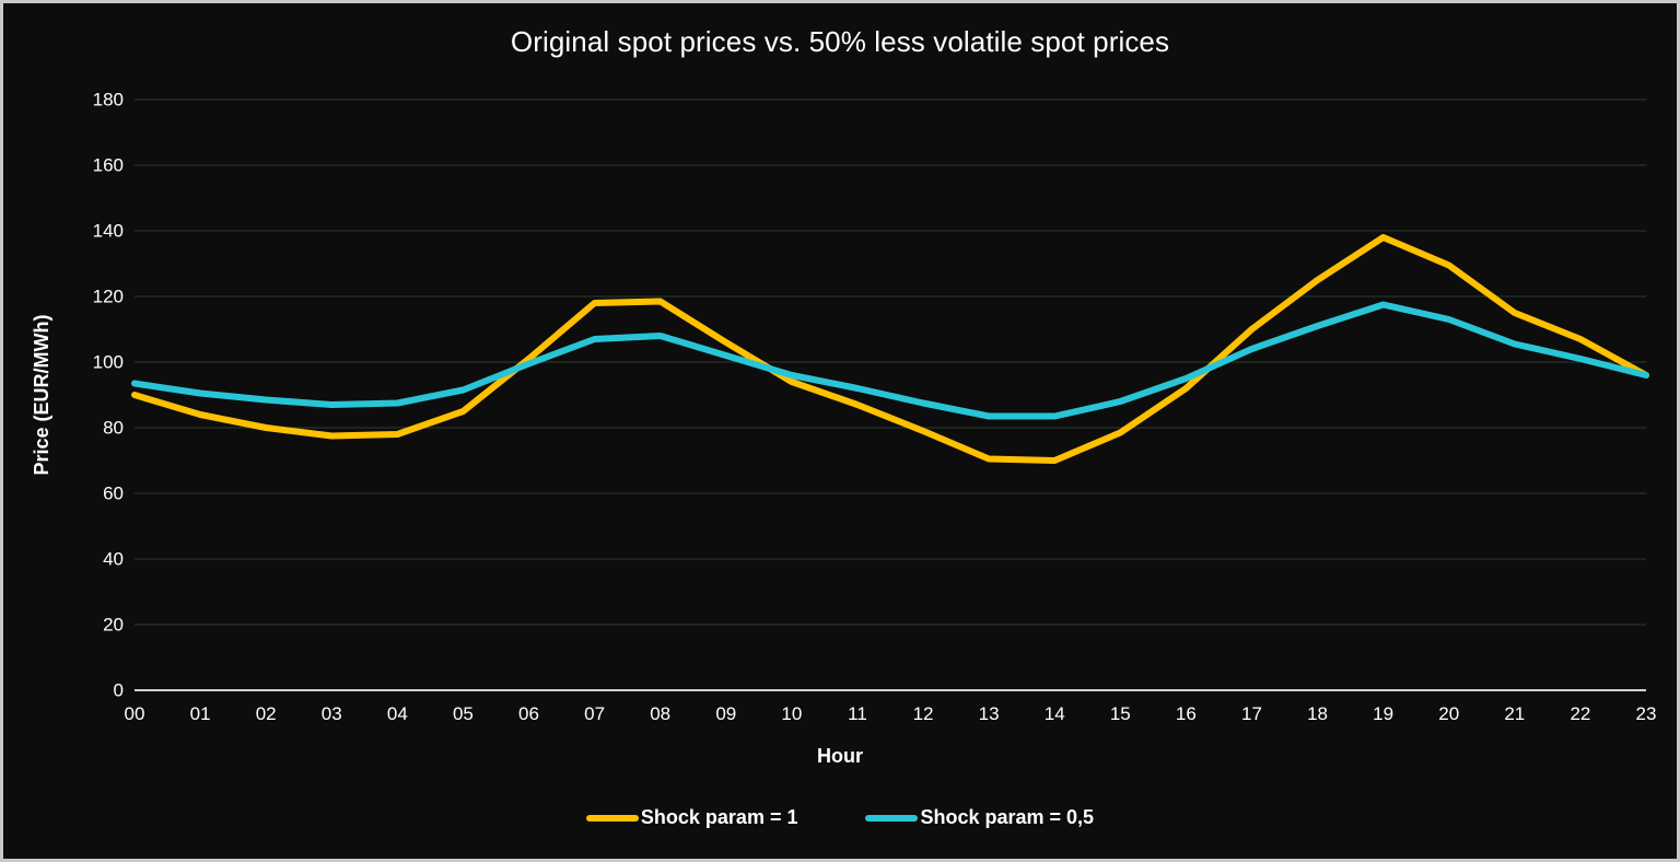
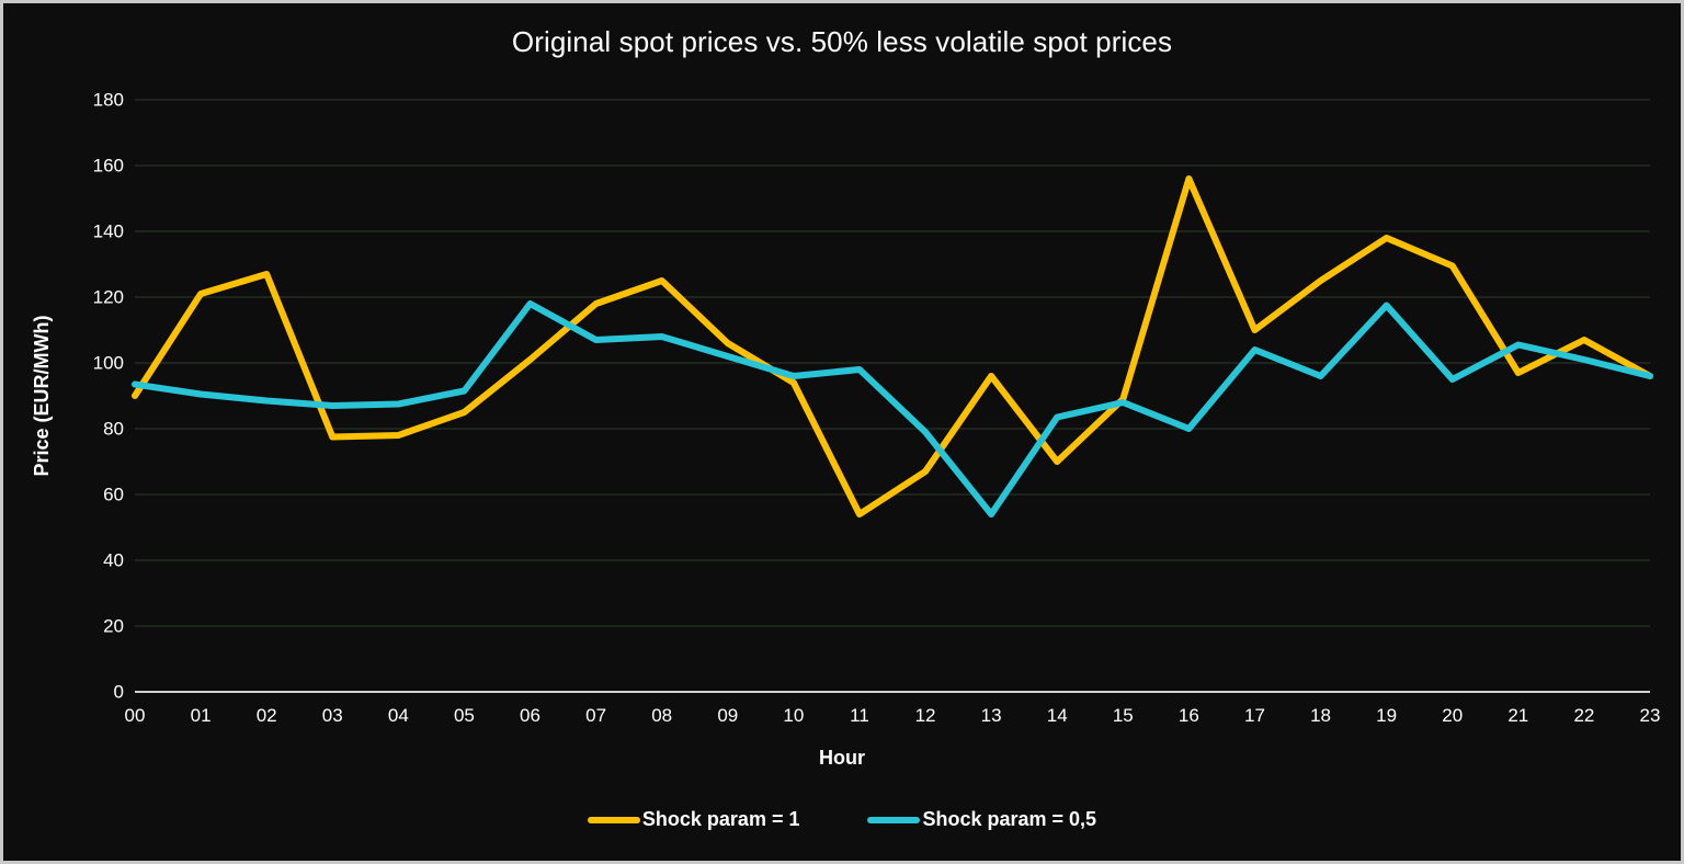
Shock param = 1/01: 84 -> 121
Shock param = 1/02: 80 -> 127
Shock param = 0,5/06: 100 -> 118
Shock param = 1/08: 118 -> 125
Shock param = 1/11: 87 -> 54
Shock param = 0,5/11: 92 -> 98
Shock param = 1/12: 79 -> 67
Shock param = 0,5/12: 88 -> 79
Shock param = 1/13: 70 -> 96
Shock param = 0,5/13: 84 -> 54
Shock param = 1/15: 78 -> 89
Shock param = 1/16: 92 -> 156
Shock param = 0,5/16: 95 -> 80
Shock param = 0,5/18: 111 -> 96
Shock param = 0,5/20: 113 -> 95
Shock param = 1/21: 115 -> 97
